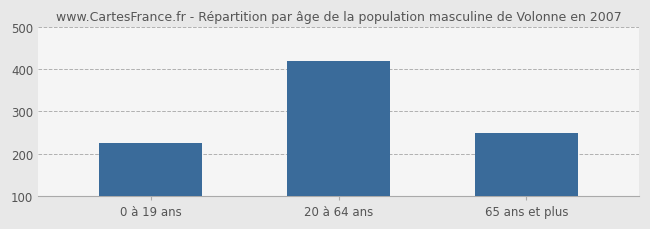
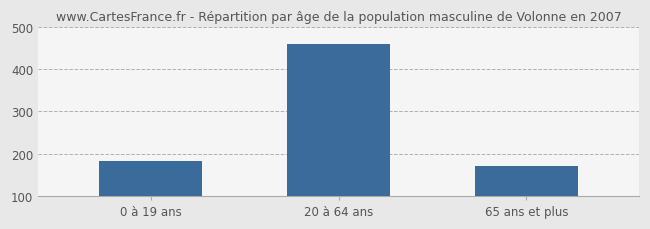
0 à 19 ans: 225 -> 183
20 à 64 ans: 420 -> 460
65 ans et plus: 250 -> 170
